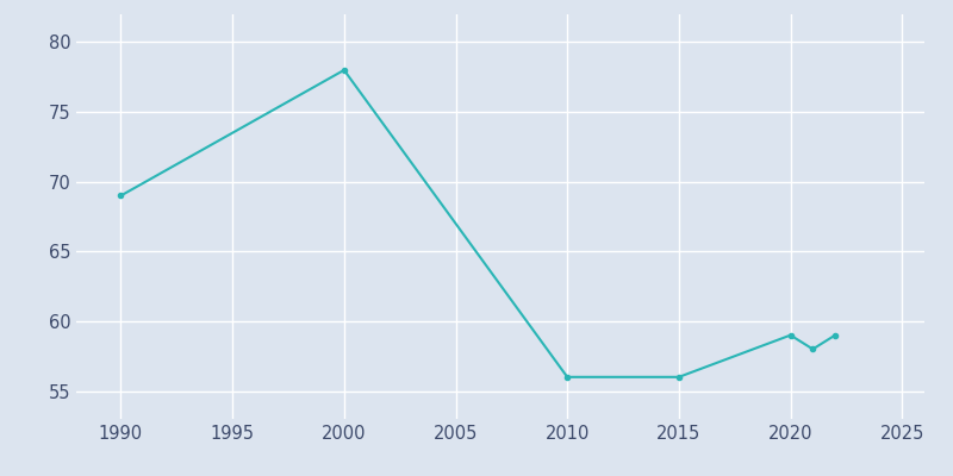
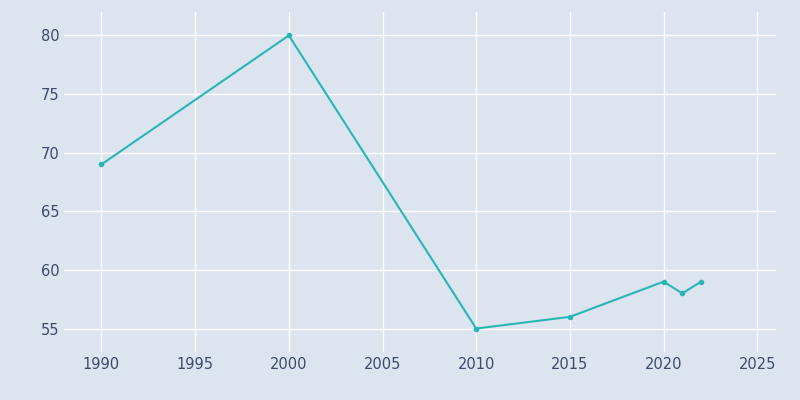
2000: 78 -> 80
2010: 56 -> 55
